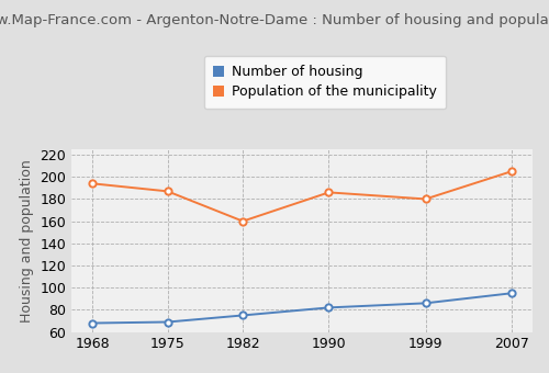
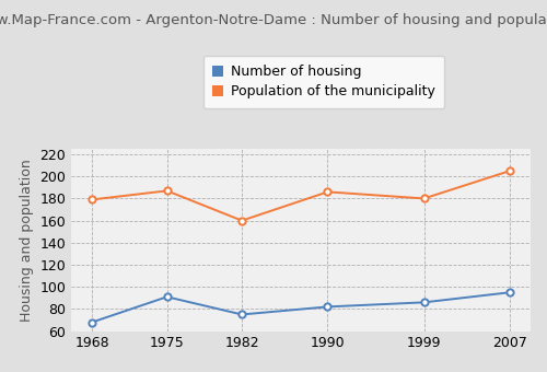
Population of the municipality/1968: 194 -> 179
Number of housing/1975: 69 -> 91
